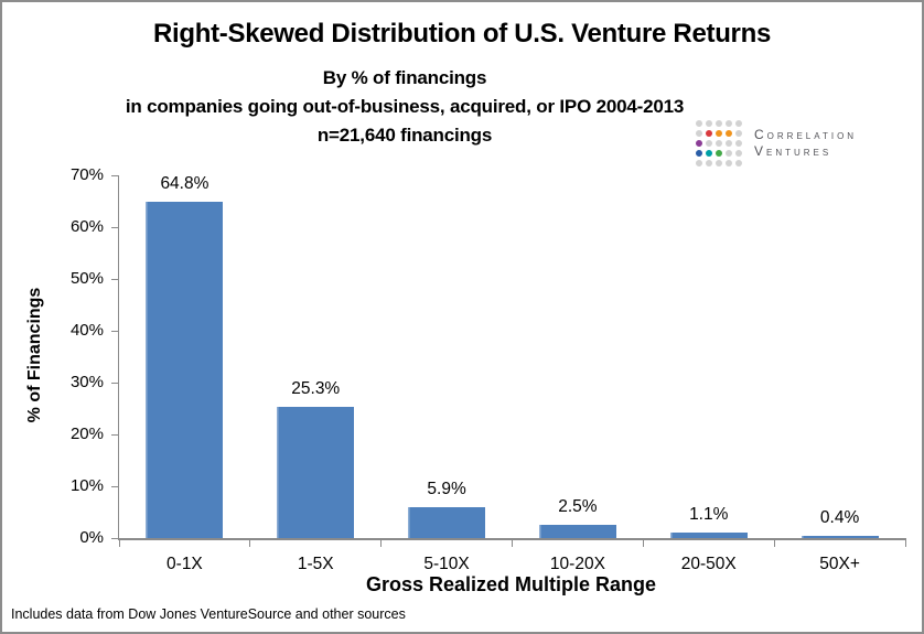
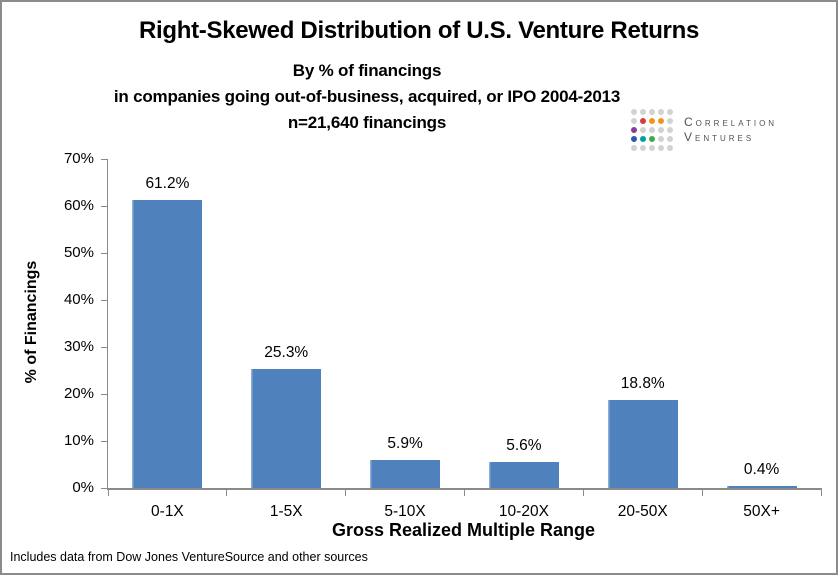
0-1X: 64.8% -> 61.2%
10-20X: 2.5% -> 5.6%
20-50X: 1.1% -> 18.8%
